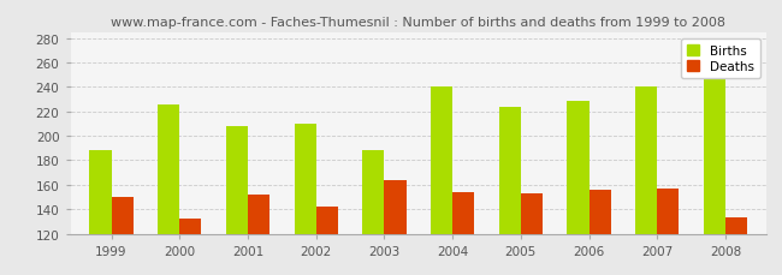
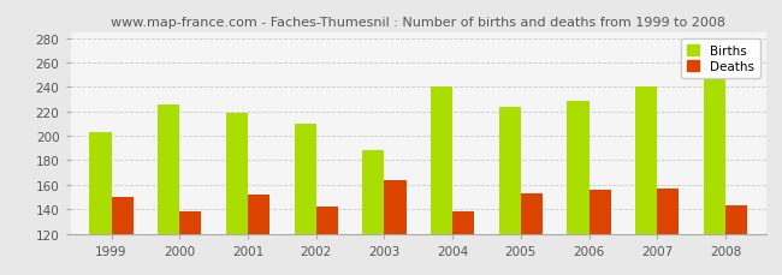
Births/1999: 188 -> 203
Deaths/2000: 132 -> 138
Births/2001: 208 -> 219
Deaths/2004: 154 -> 138
Deaths/2008: 133 -> 143
